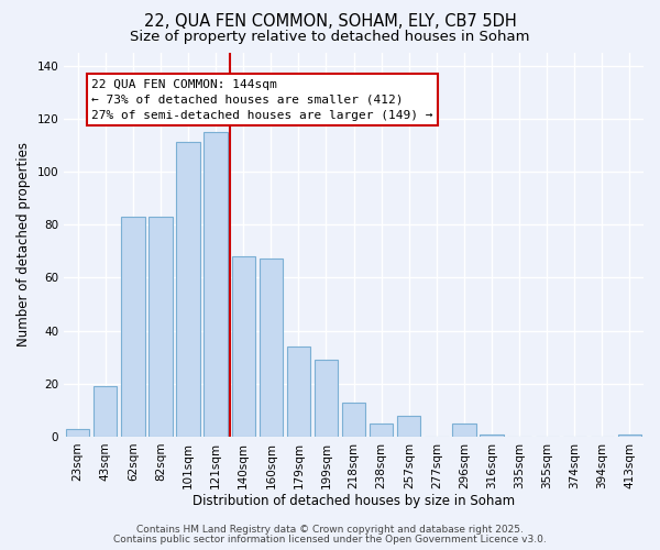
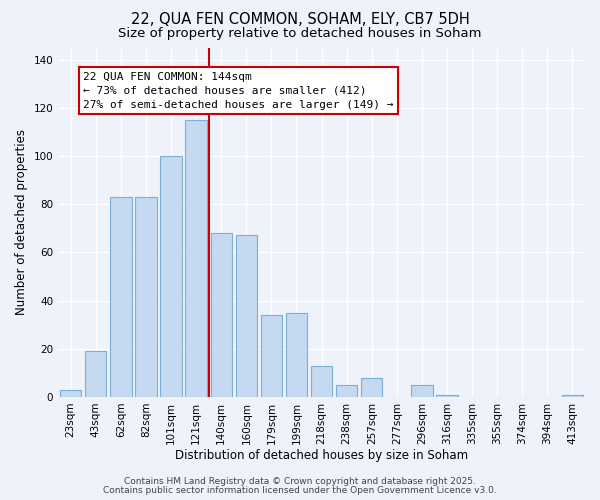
101sqm: 111 -> 100
199sqm: 29 -> 35
